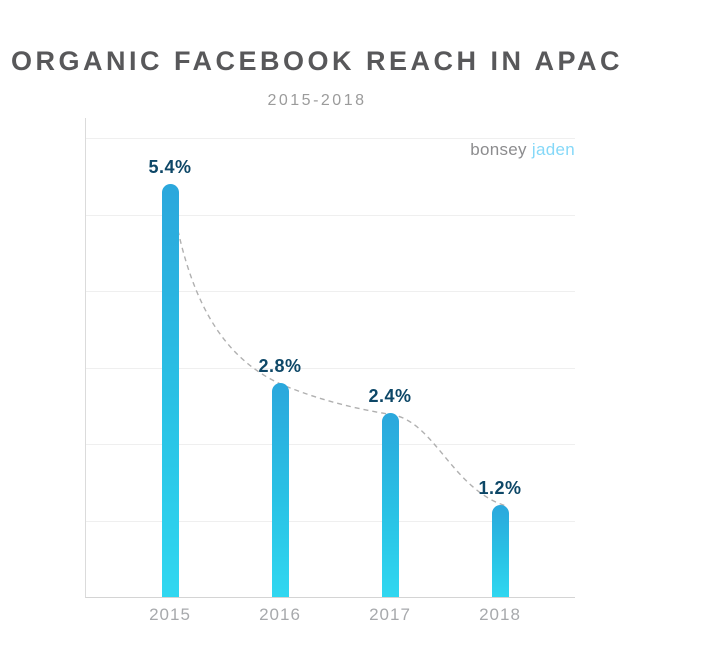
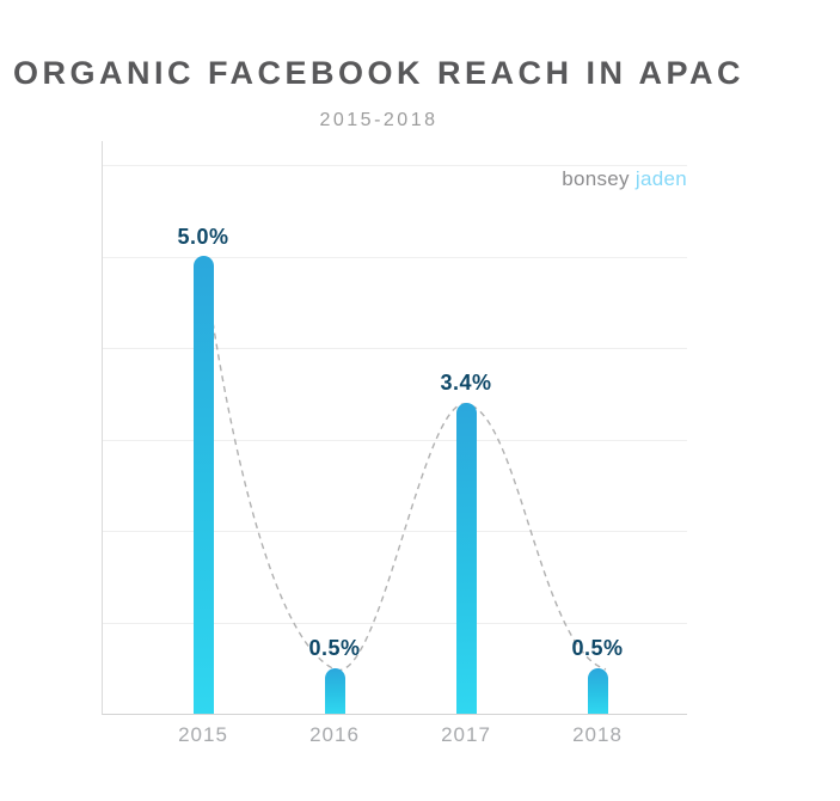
2015: 5.4% -> 5.0%
2016: 2.8% -> 0.5%
2017: 2.4% -> 3.4%
2018: 1.2% -> 0.5%
